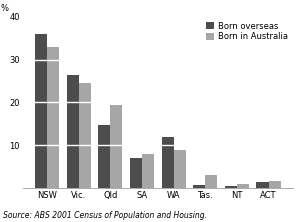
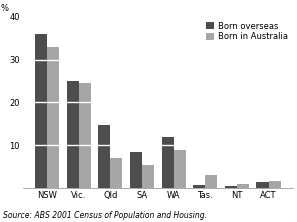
Born overseas/Vic.: 26.5 -> 25.0
Born in Australia/Qld: 19.5 -> 7.0
Born overseas/SA: 7.0 -> 8.5
Born in Australia/SA: 8.0 -> 5.5
